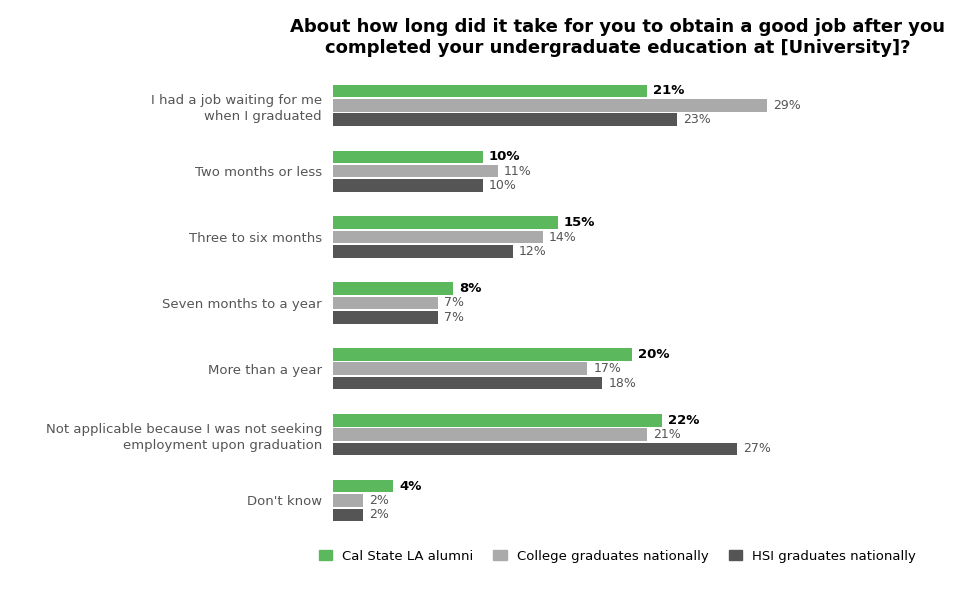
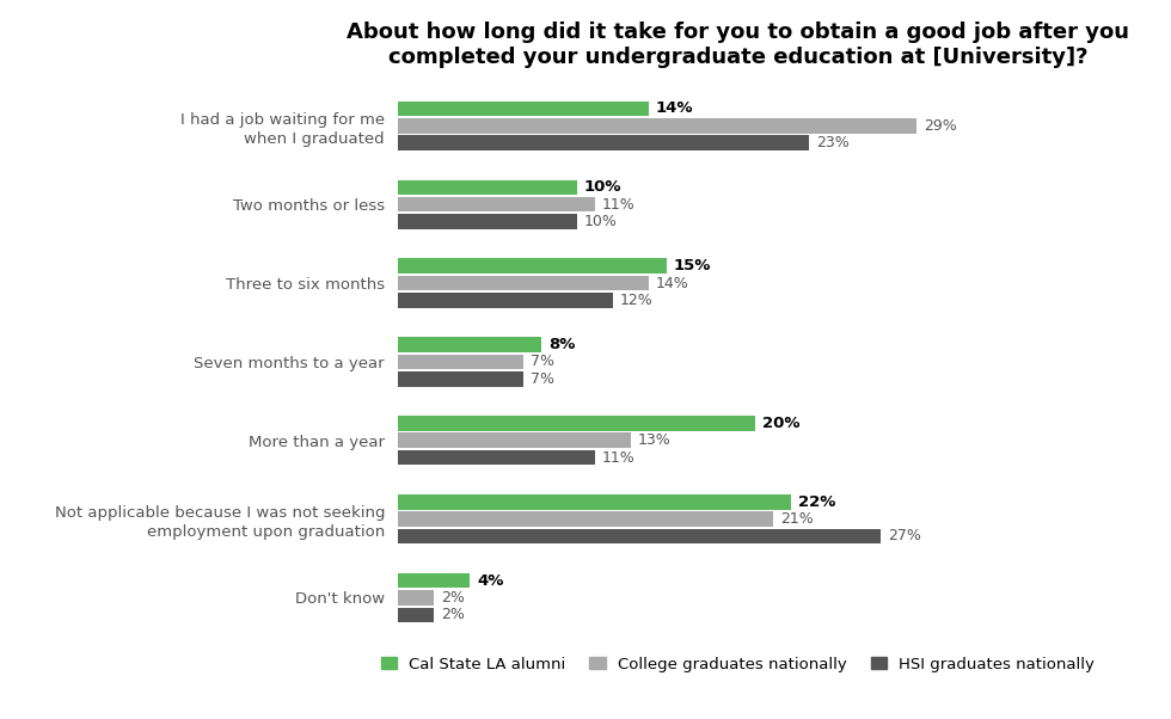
Cal State LA alumni/I had a job waiting for me when I graduated: 21% -> 14%
College graduates nationally/More than a year: 17% -> 13%
HSI graduates nationally/More than a year: 18% -> 11%
